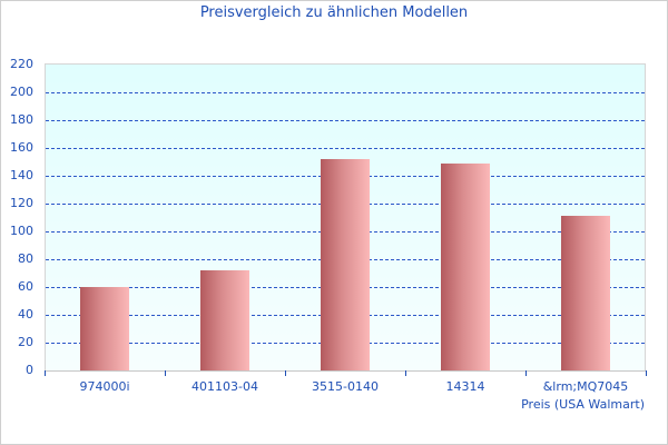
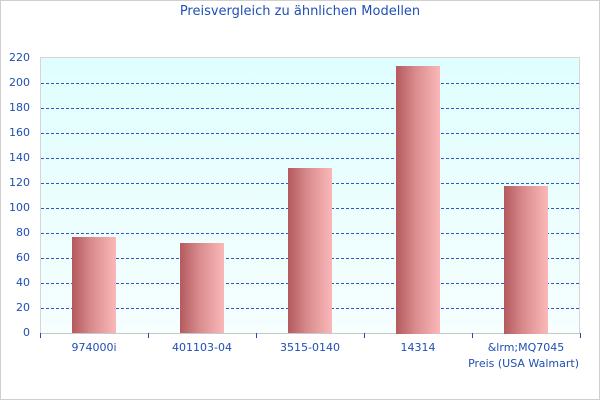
974000i: 60 -> 77
3515-0140: 152 -> 132
14314: 149 -> 214
&lrm;MQ7045: 111 -> 118
